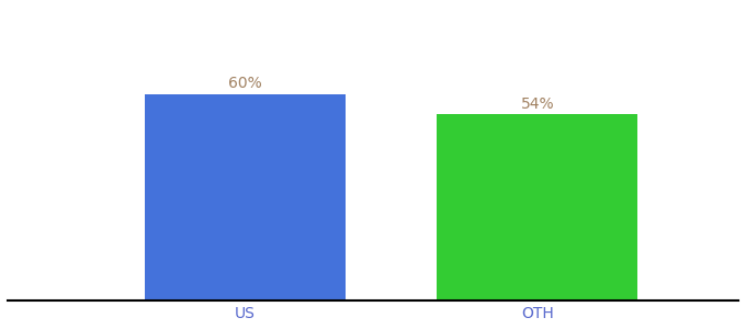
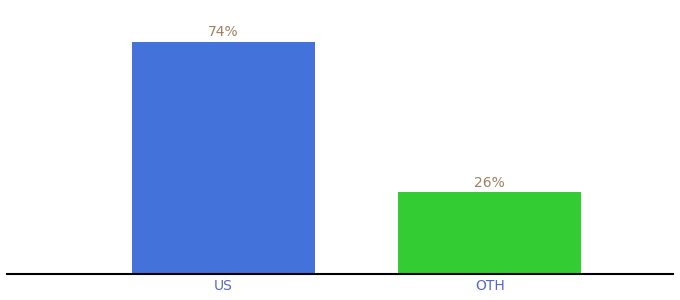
US: 60% -> 74%
OTH: 54% -> 26%
